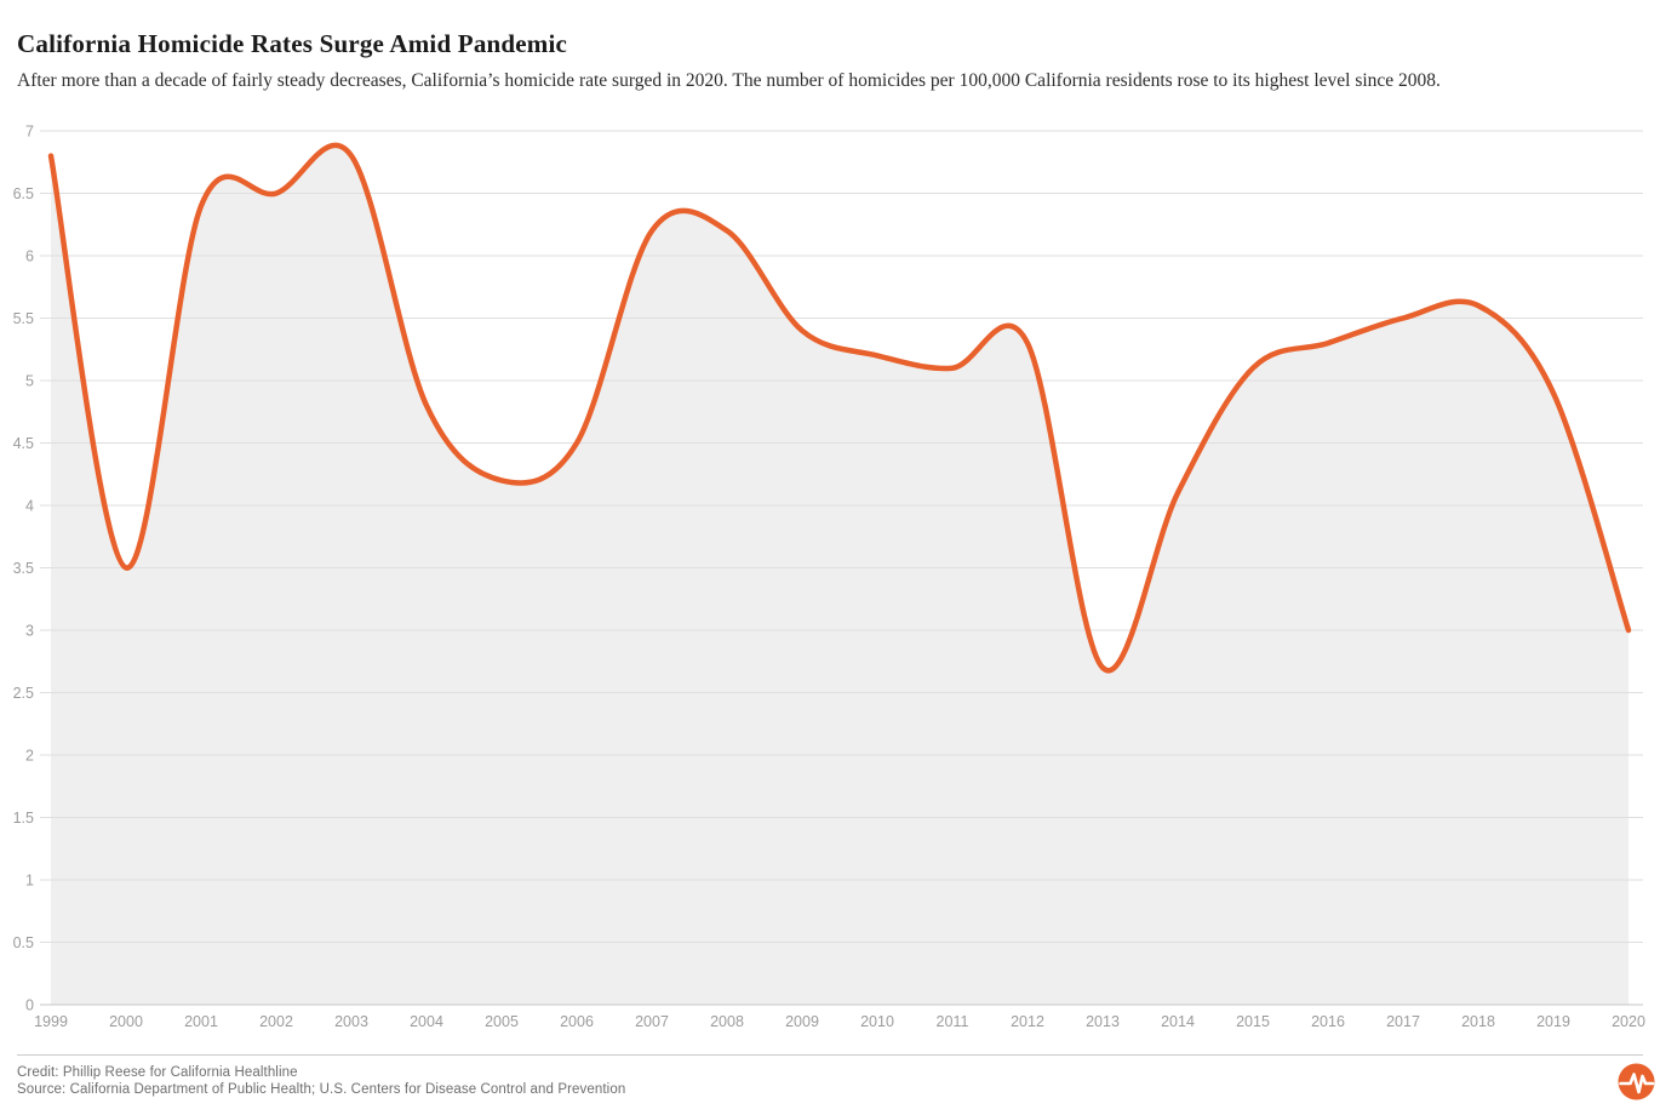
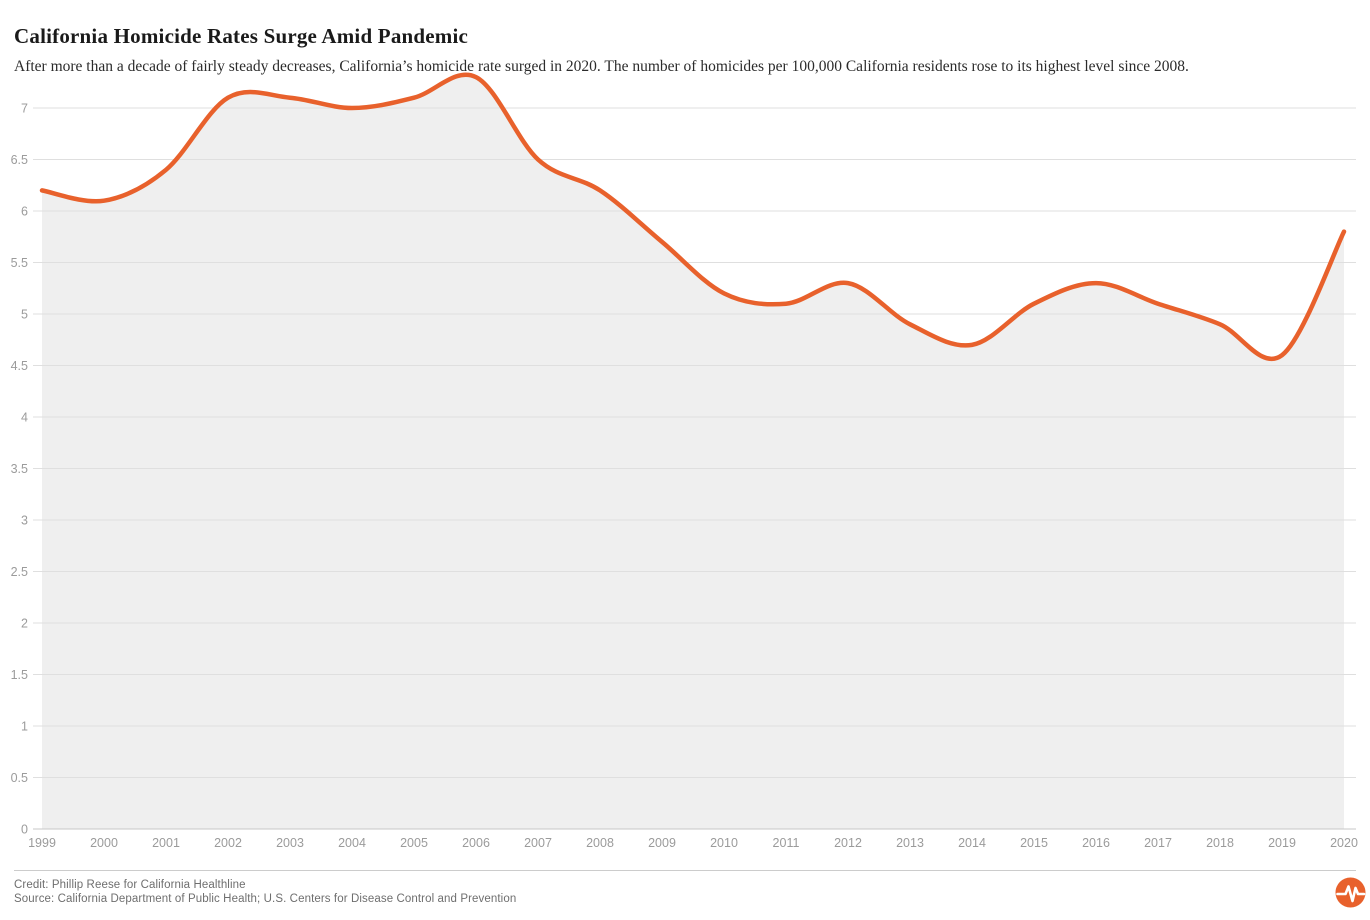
1999: 6.8 -> 6.2
2000: 3.5 -> 6.1
2002: 6.5 -> 7.1
2003: 6.8 -> 7.1
2004: 4.8 -> 7.0
2005: 4.2 -> 7.1
2006: 4.5 -> 7.3
2007: 6.2 -> 6.5
2009: 5.4 -> 5.7
2013: 2.7 -> 4.9
2014: 4.1 -> 4.7
2017: 5.5 -> 5.1
2018: 5.6 -> 4.9
2019: 4.9 -> 4.6
2020: 3.0 -> 5.8
